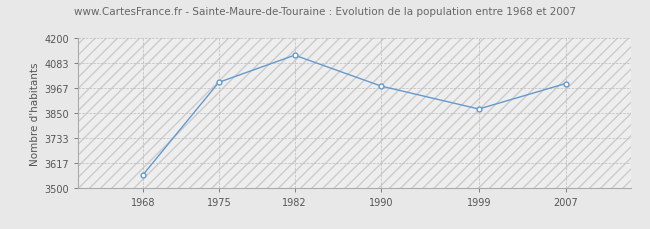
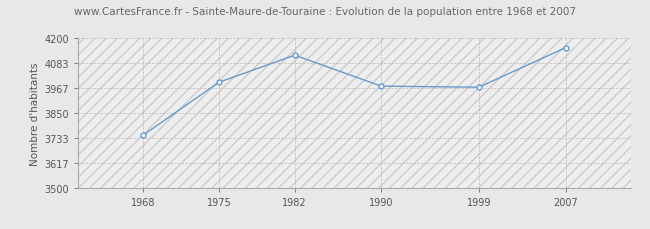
1968: 3560 -> 3745
1999: 3868 -> 3970
2007: 3987 -> 4155
